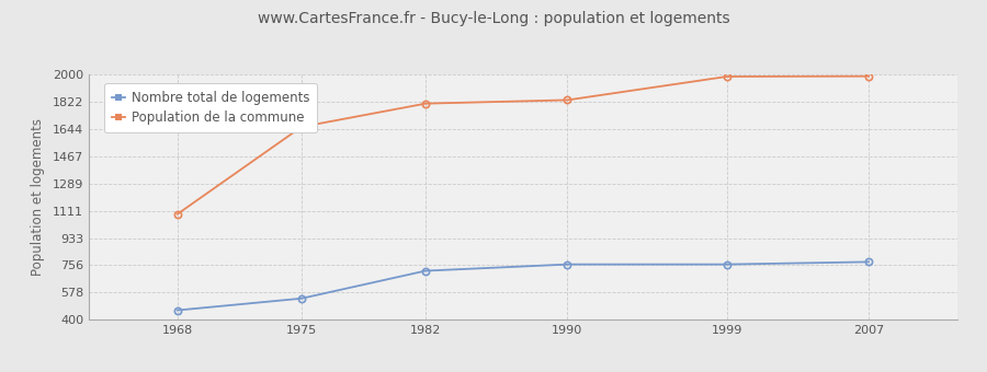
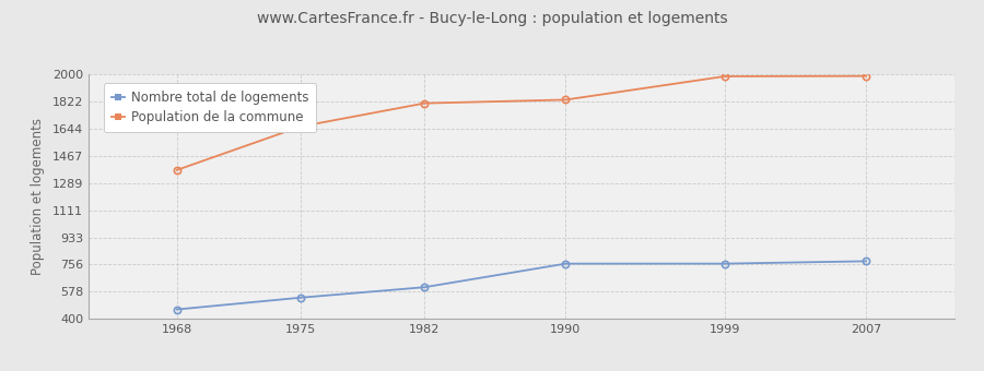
Population de la commune/1968: 1090 -> 1370
Nombre total de logements/1982: 720 -> 610
